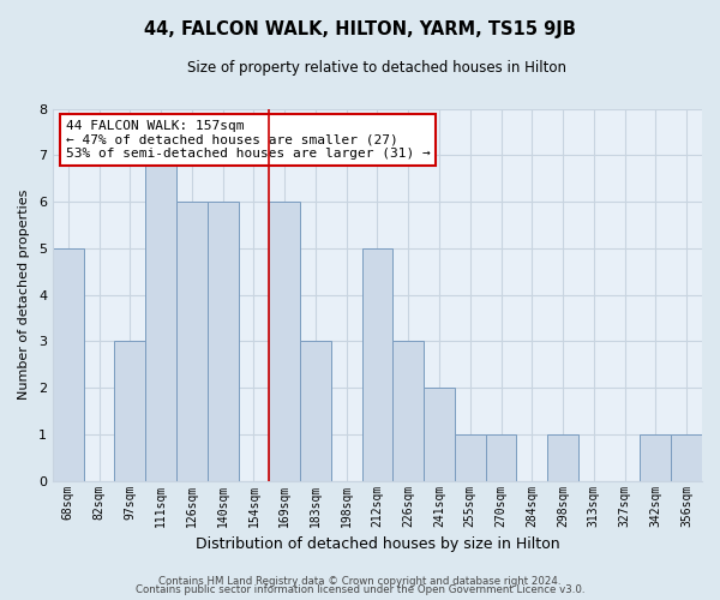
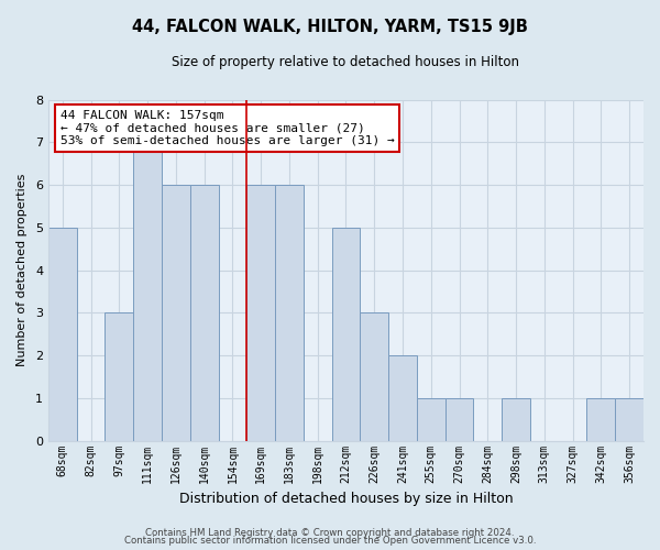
183sqm: 3 -> 6
